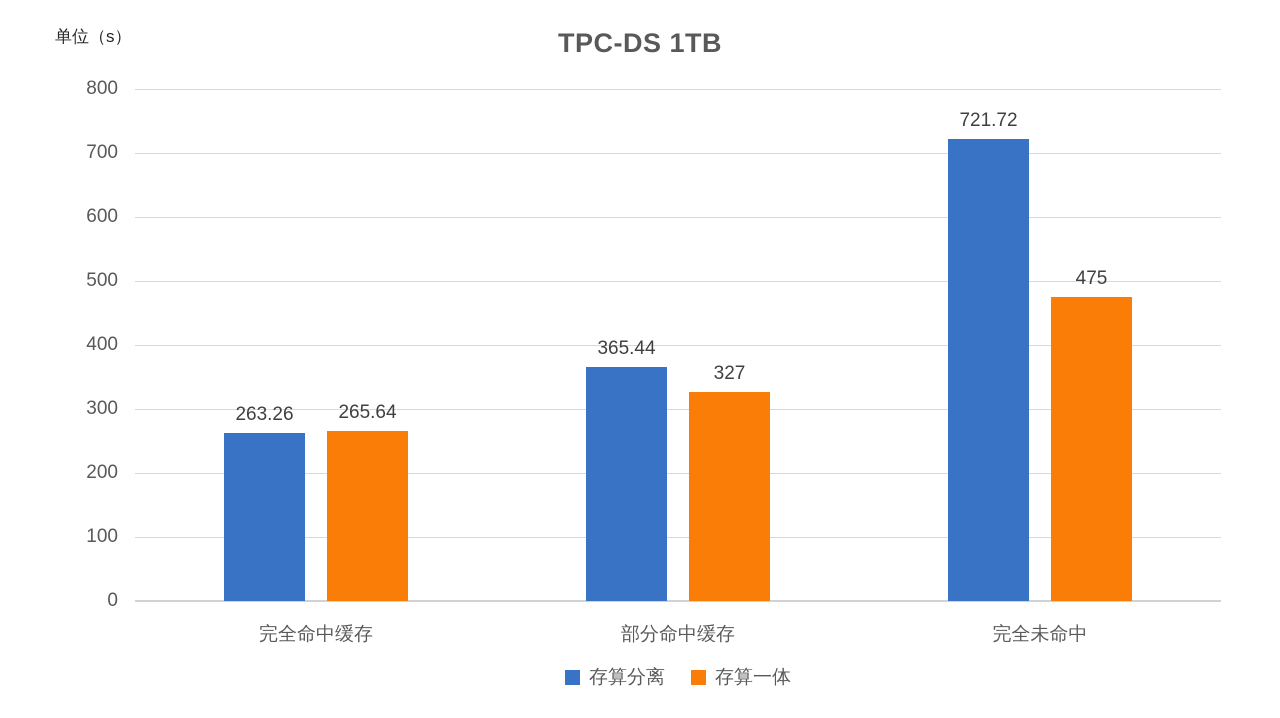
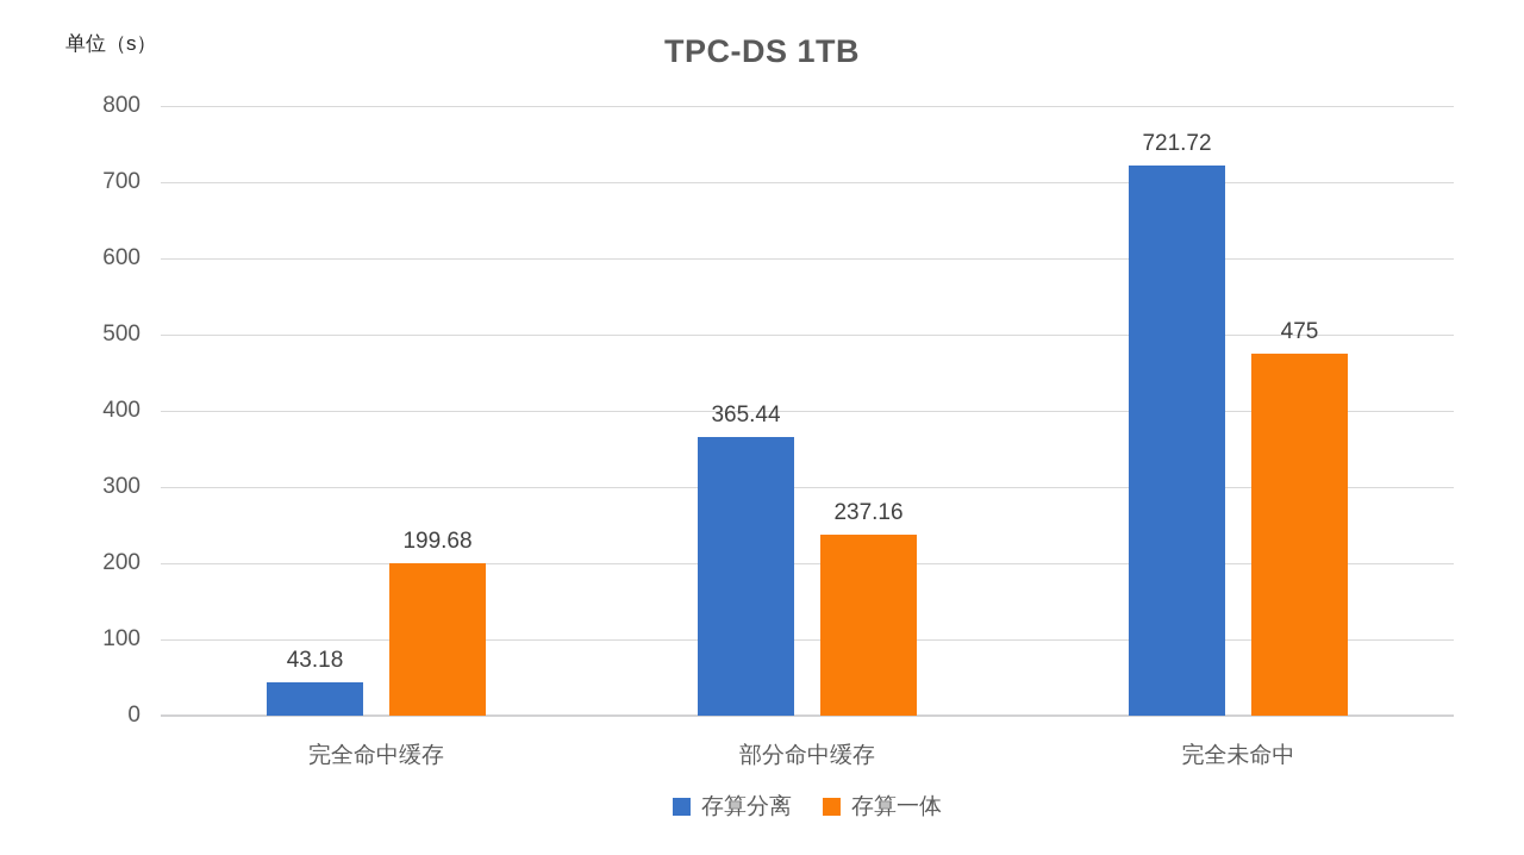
存算分离/完全命中缓存: 263.26 -> 43.18
存算一体/完全命中缓存: 265.64 -> 199.68
存算一体/部分命中缓存: 327 -> 237.16
